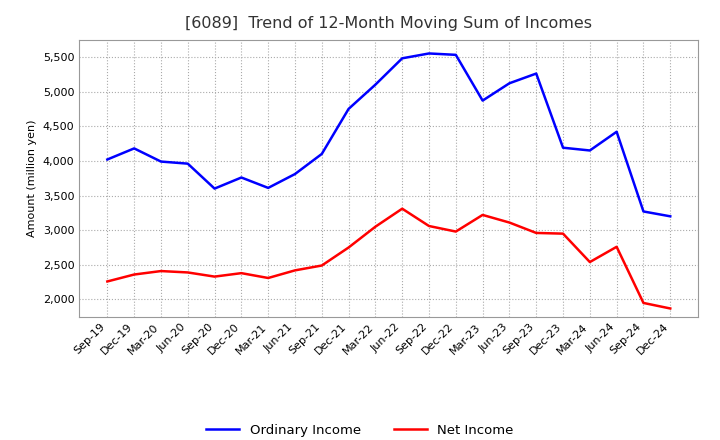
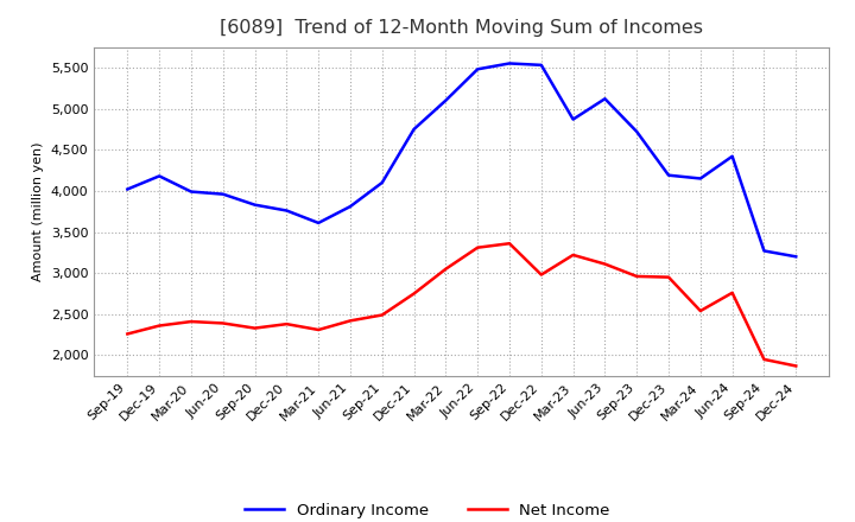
Ordinary Income/Sep-20: 3,600 -> 3,830
Net Income/Sep-22: 3,060 -> 3,360
Ordinary Income/Sep-23: 5,260 -> 4,720
